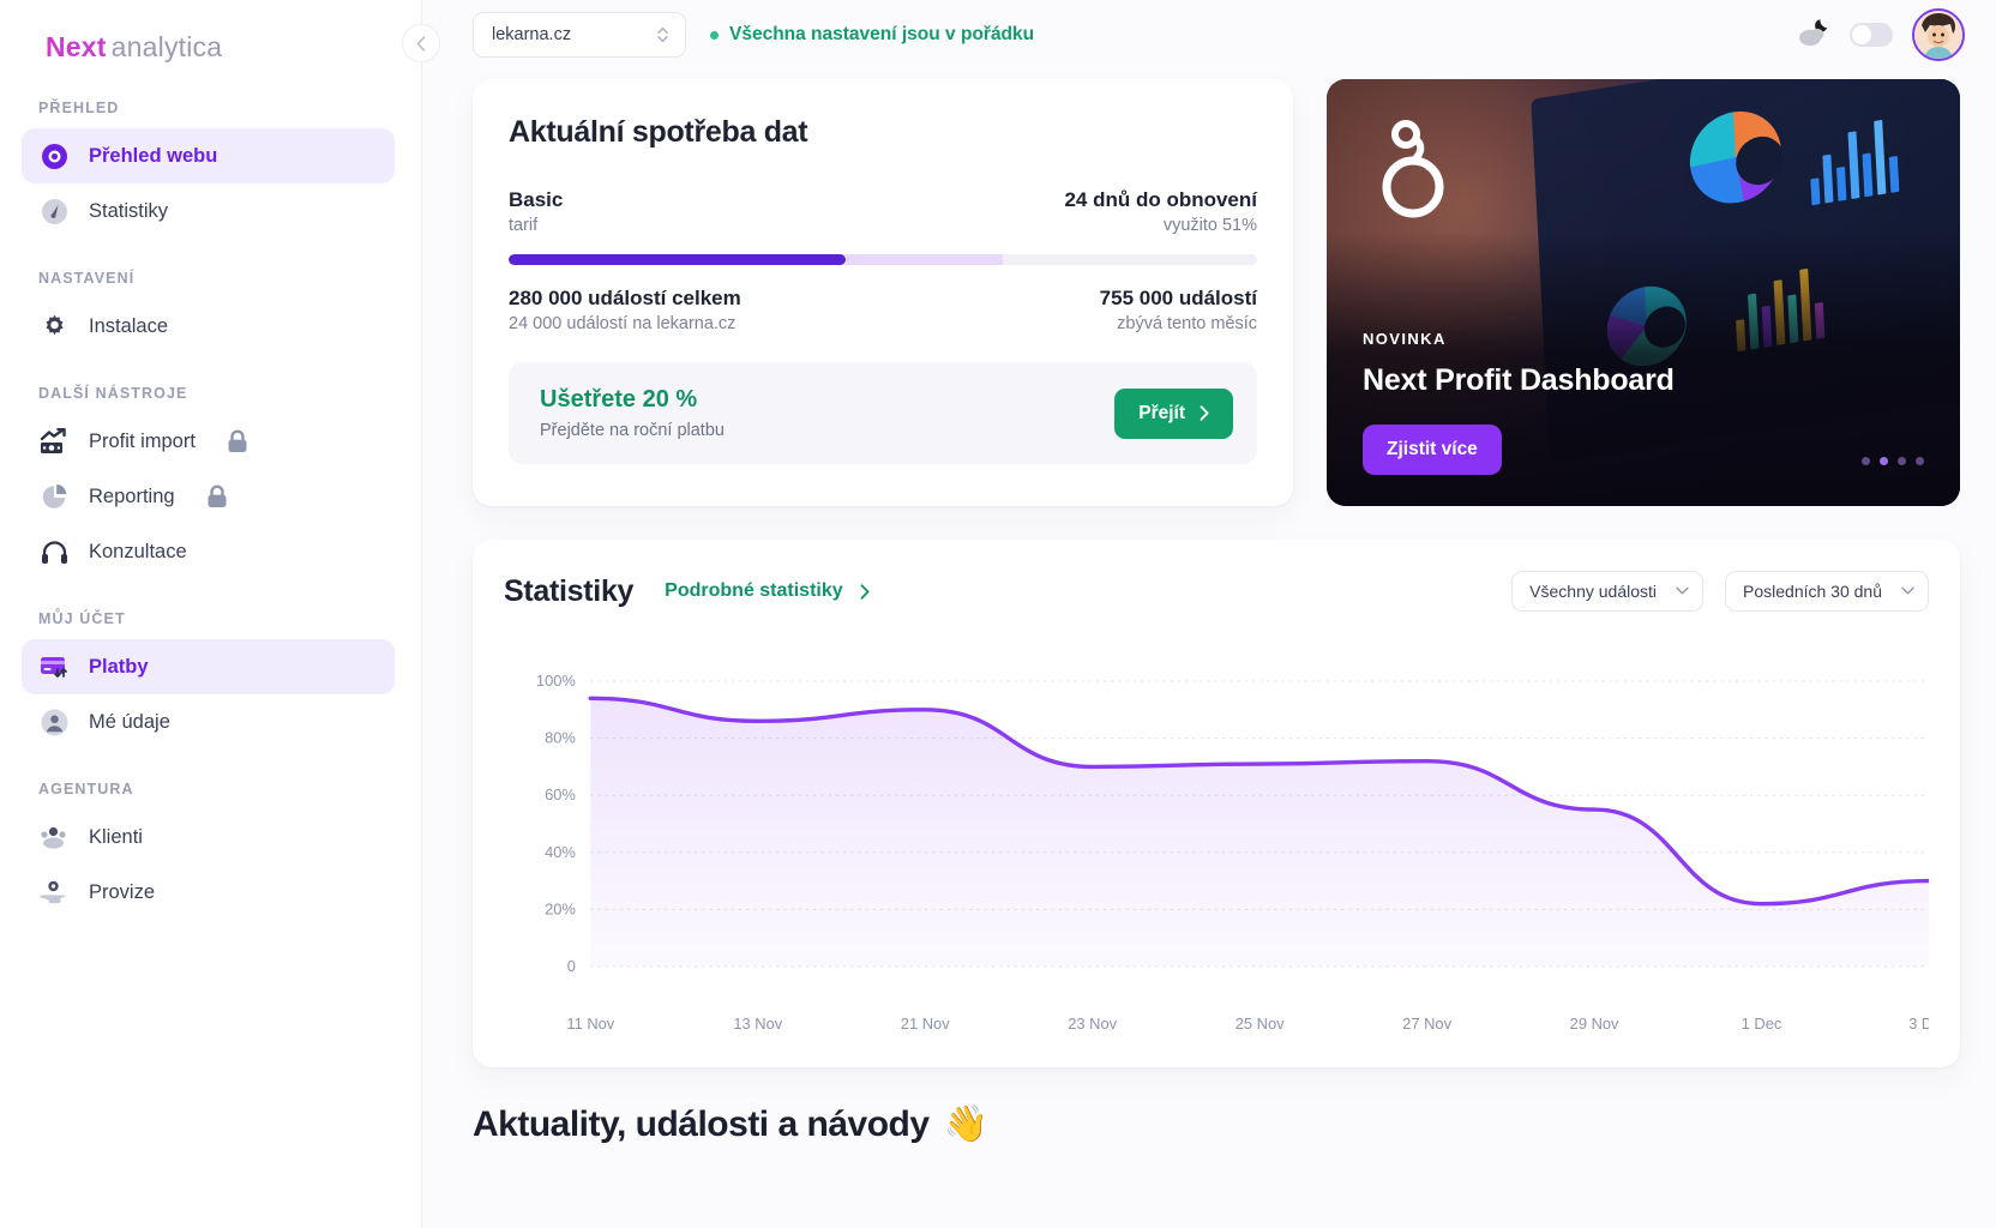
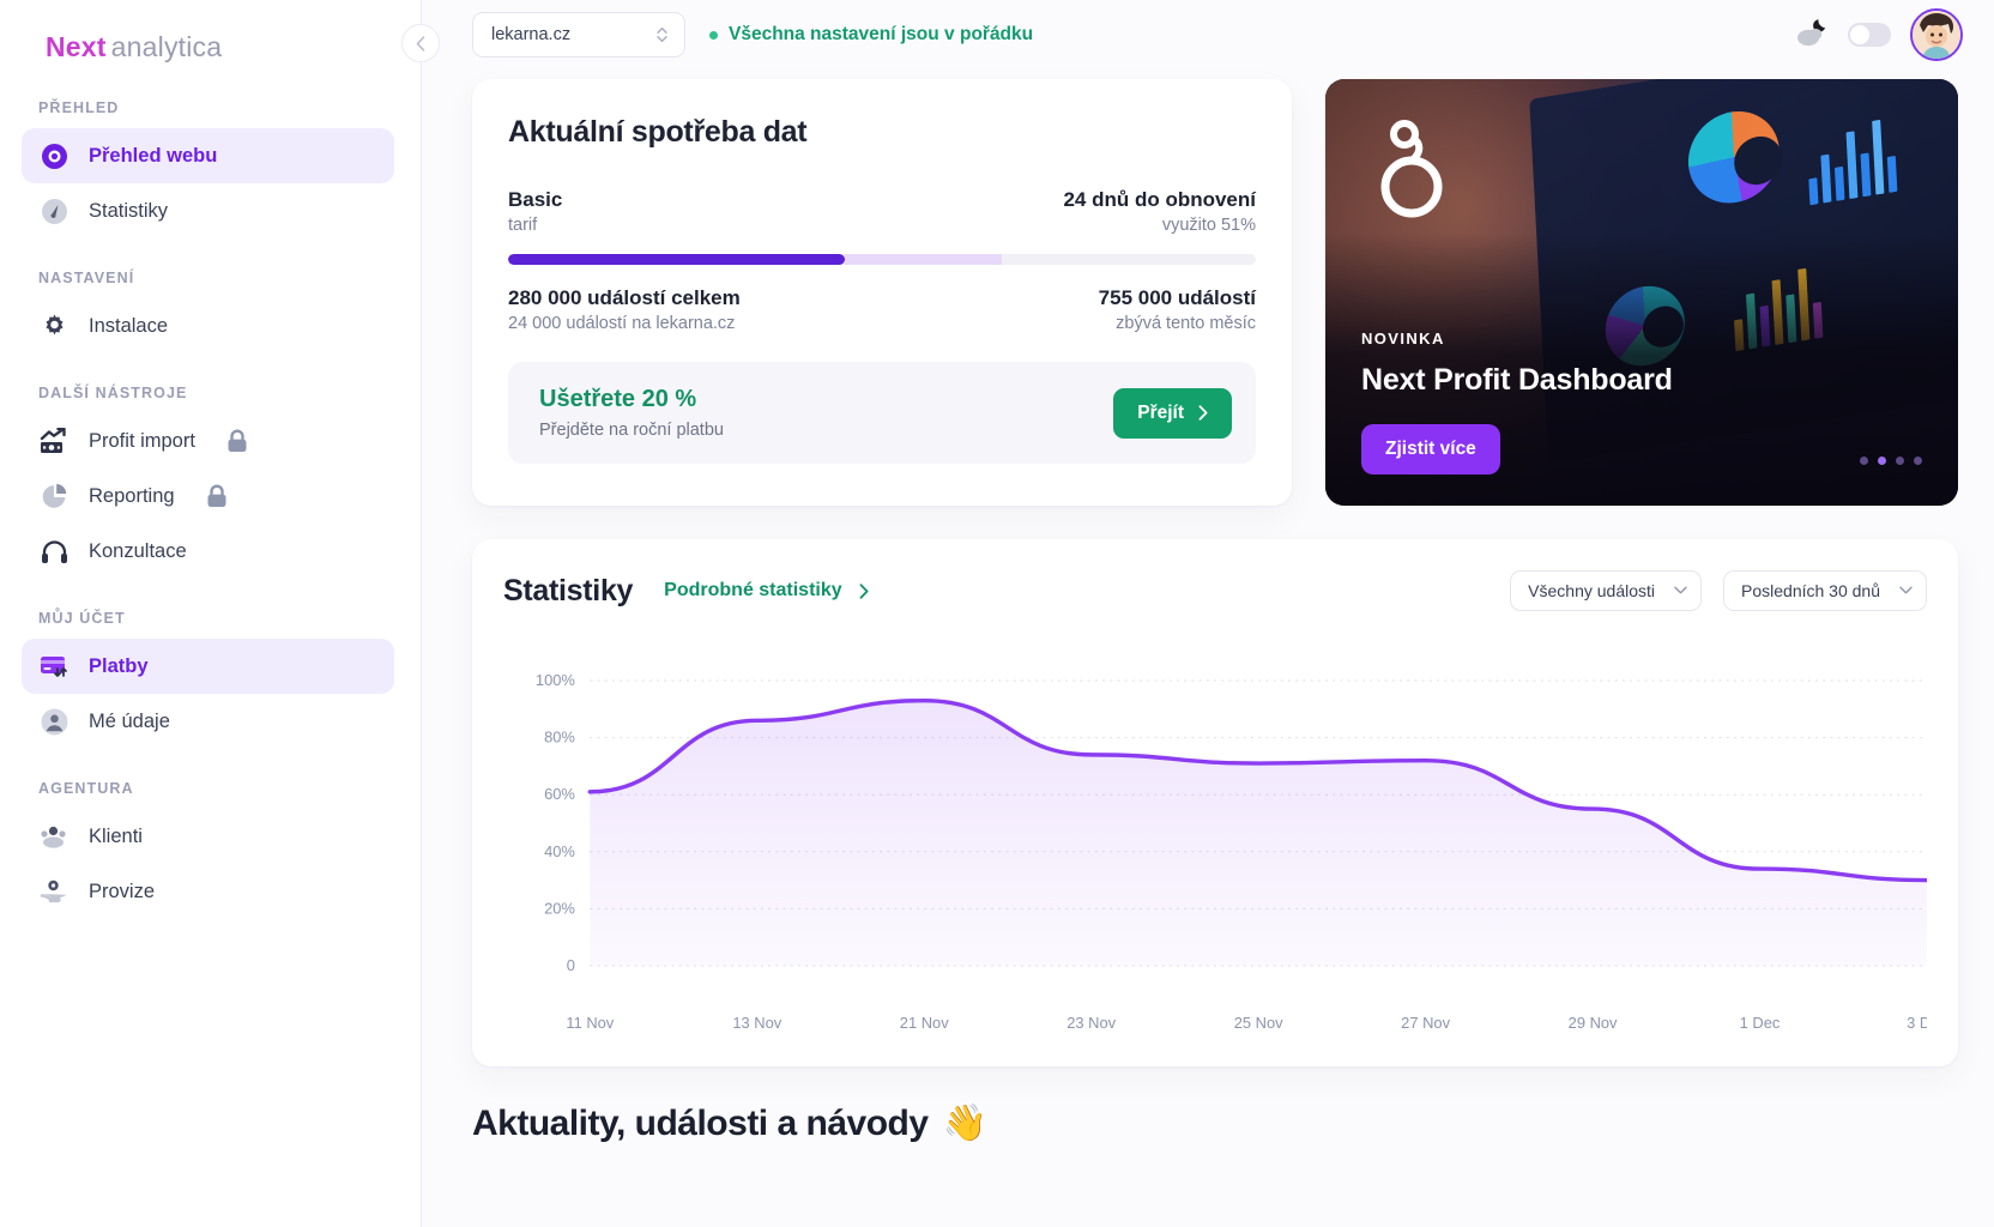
11 Nov: 94% -> 61%
21 Nov: 90% -> 93%
23 Nov: 70% -> 74%
1 Dec: 22% -> 34%
